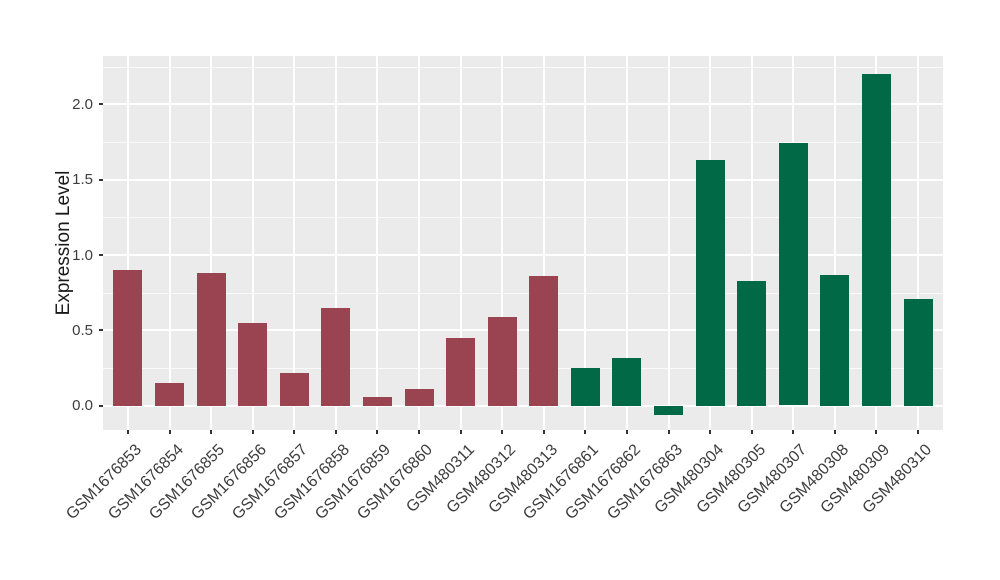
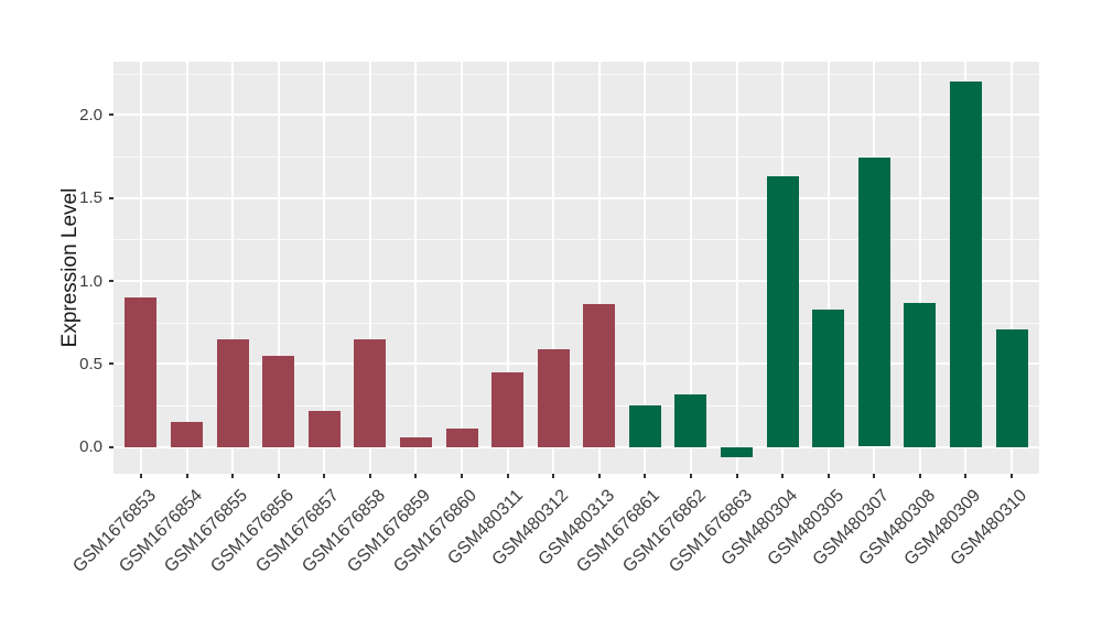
GSM1676855: 0.88 -> 0.65
